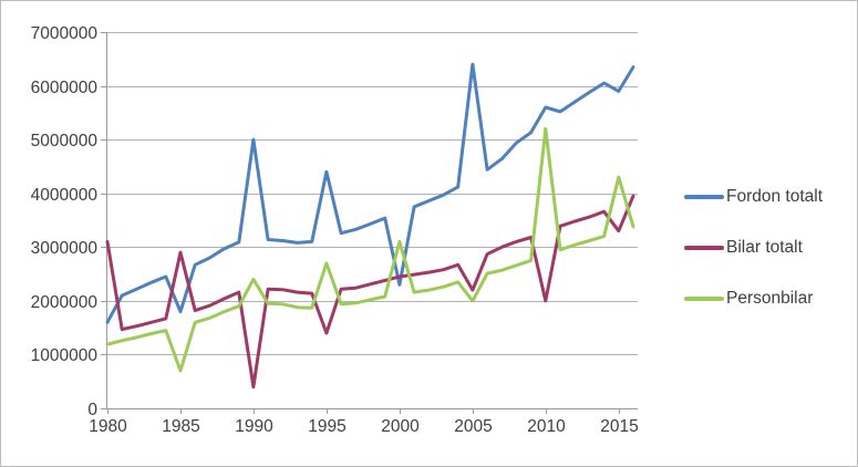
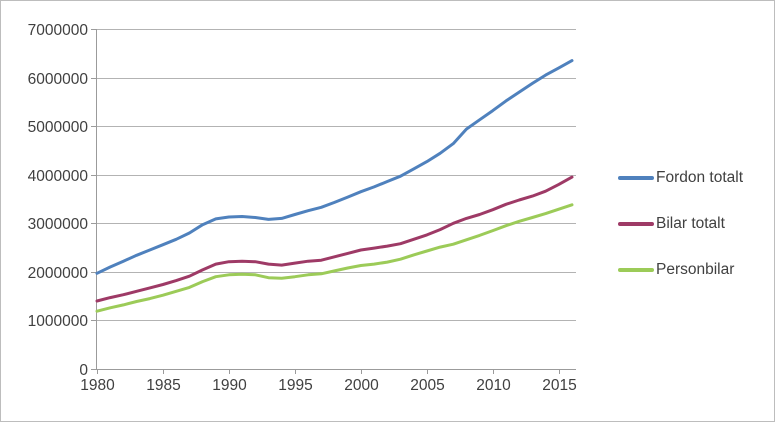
Fordon totalt/1980: 1600000 -> 2000000
Bilar totalt/1980: 3100000 -> 1400000
Fordon totalt/1985: 1800000 -> 2600000
Bilar totalt/1985: 2900000 -> 1700000
Personbilar/1985: 700000 -> 1500000
Fordon totalt/1990: 5000000 -> 3100000
Bilar totalt/1990: 400000 -> 2200000
Personbilar/1990: 2400000 -> 1900000
Fordon totalt/1995: 4400000 -> 3200000
Bilar totalt/1995: 1400000 -> 2200000
Personbilar/1995: 2700000 -> 1900000
Fordon totalt/2000: 2300000 -> 3600000
Personbilar/2000: 3100000 -> 2100000
Fordon totalt/2005: 6400000 -> 4300000
Bilar totalt/2005: 2200000 -> 2800000
Personbilar/2005: 2000000 -> 2400000
Fordon totalt/2010: 5600000 -> 5300000
Bilar totalt/2010: 2000000 -> 3300000
Personbilar/2010: 5200000 -> 2800000
Fordon totalt/2015: 5900000 -> 6200000
Bilar totalt/2015: 3300000 -> 3800000
Personbilar/2015: 4300000 -> 3300000
